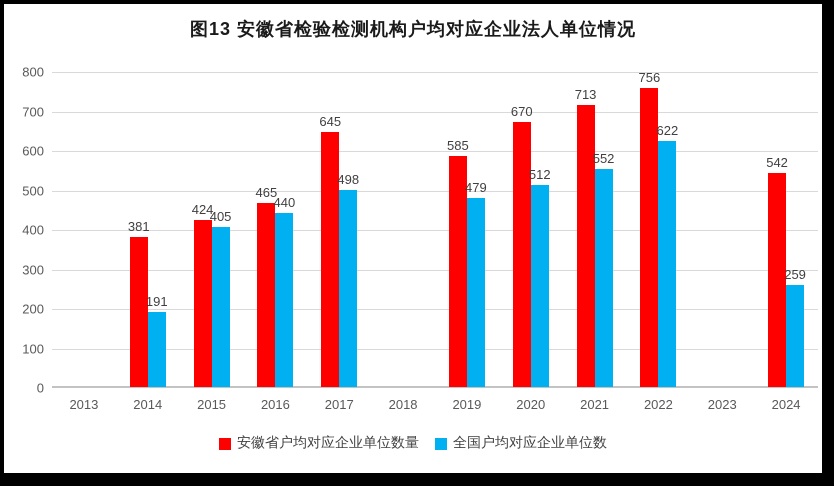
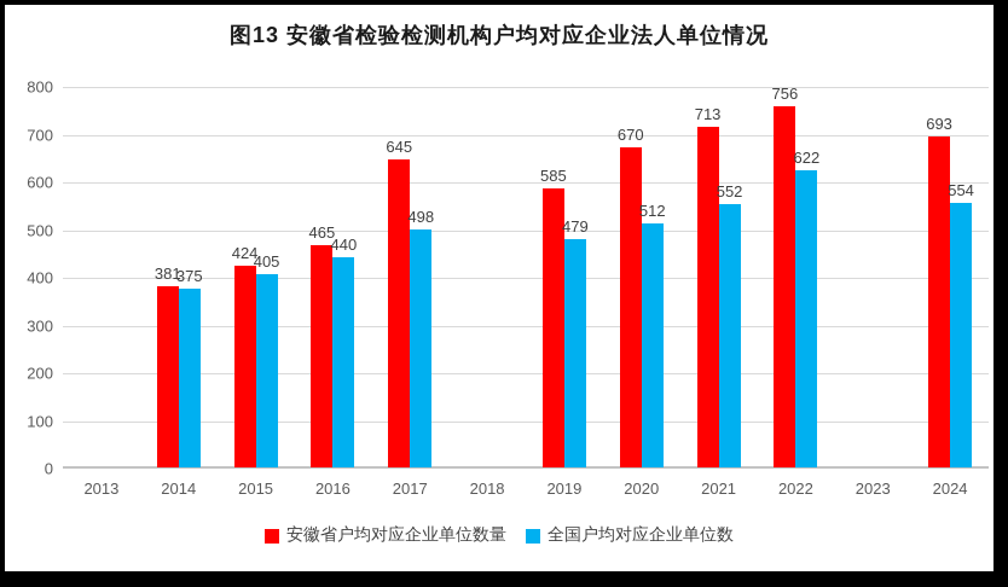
全国户均对应企业单位数/2014: 191 -> 375
安徽省户均对应企业单位数量/2024: 542 -> 693
全国户均对应企业单位数/2024: 259 -> 554
